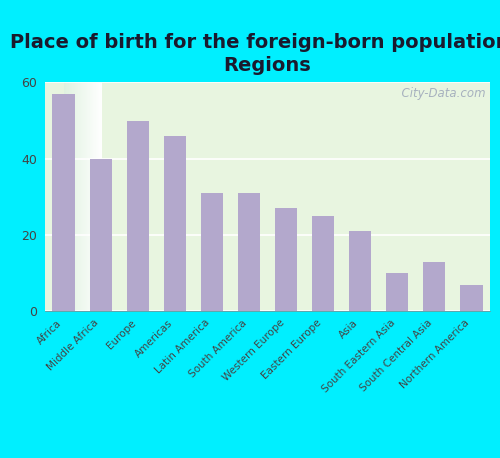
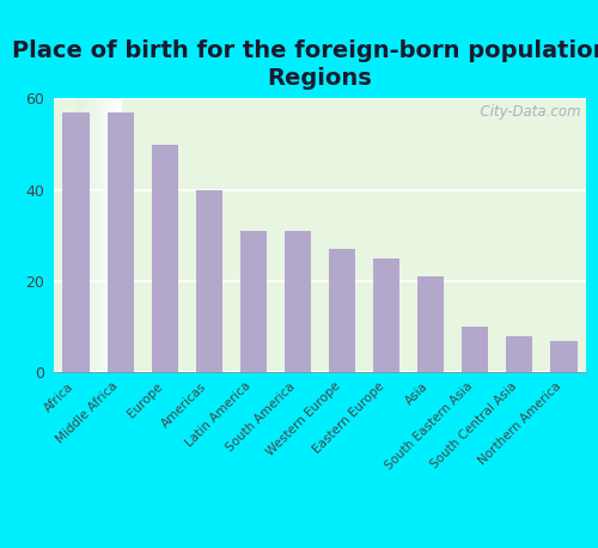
Middle Africa: 40 -> 57
Americas: 46 -> 40
South Central Asia: 13 -> 8
